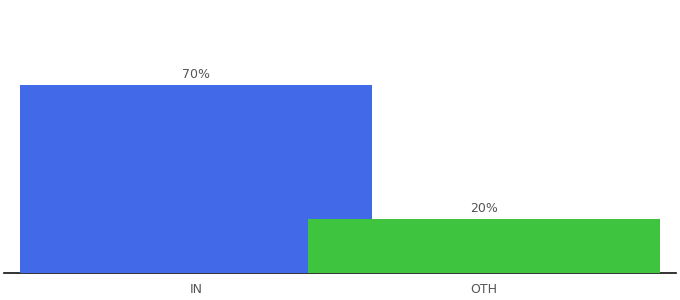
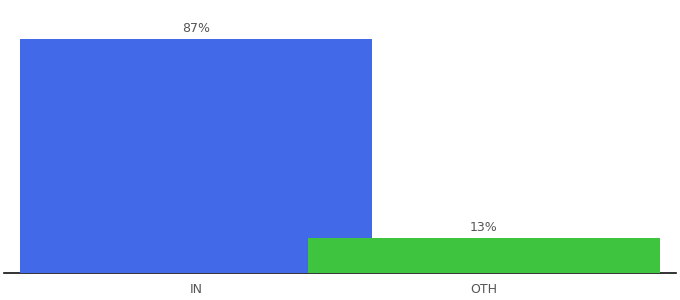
IN: 70% -> 87%
OTH: 20% -> 13%
